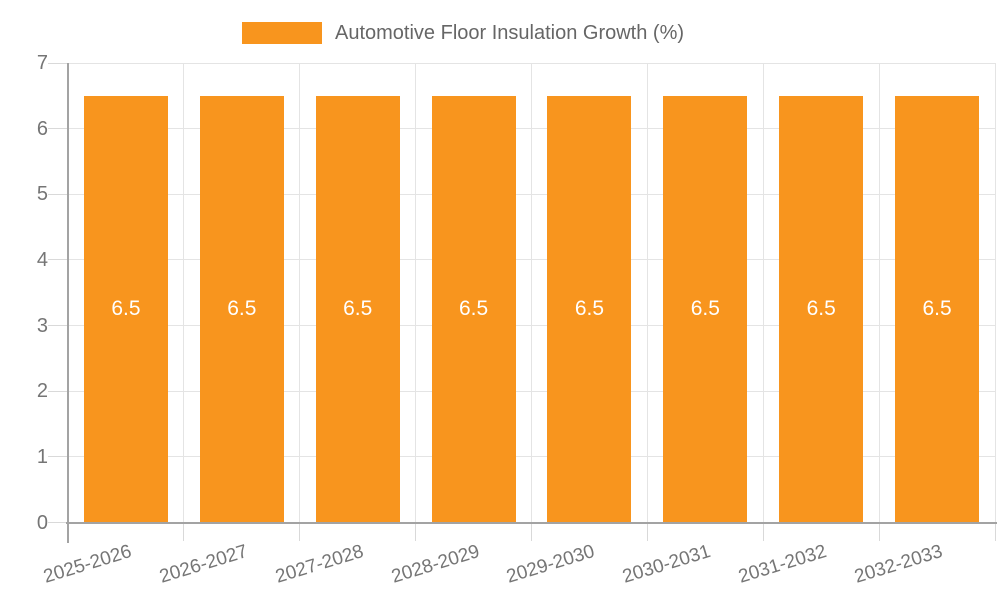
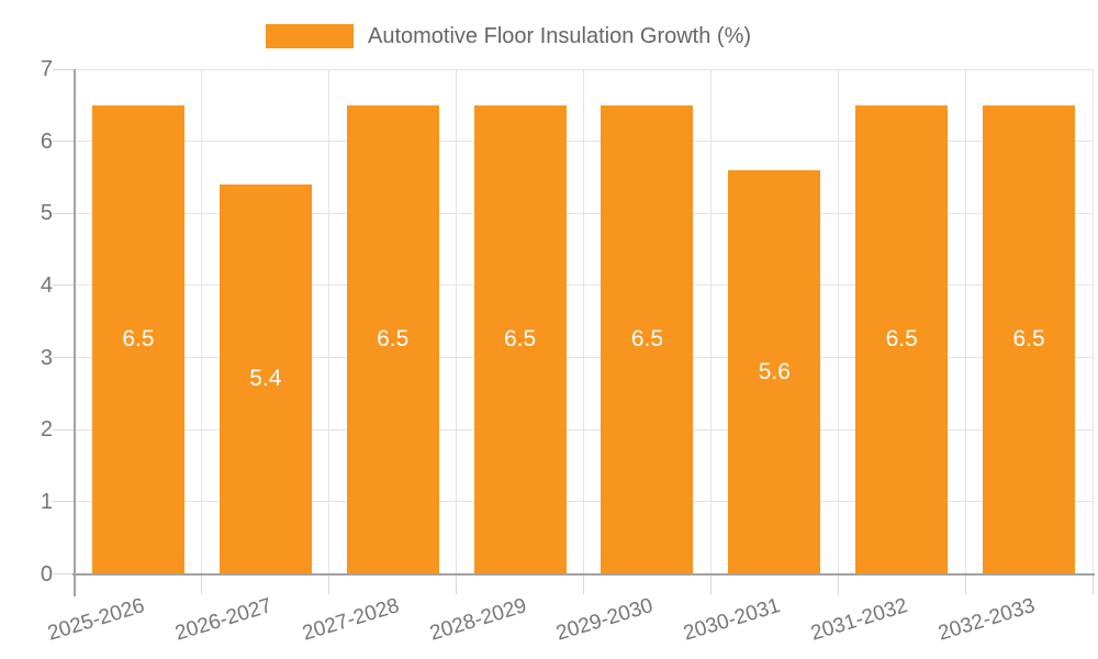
2026-2027: 6.5 -> 5.4
2030-2031: 6.5 -> 5.6
